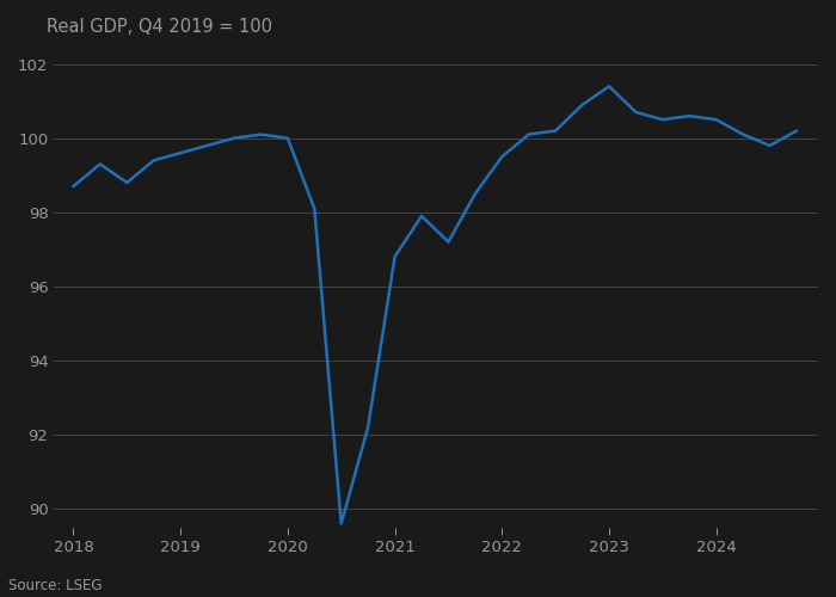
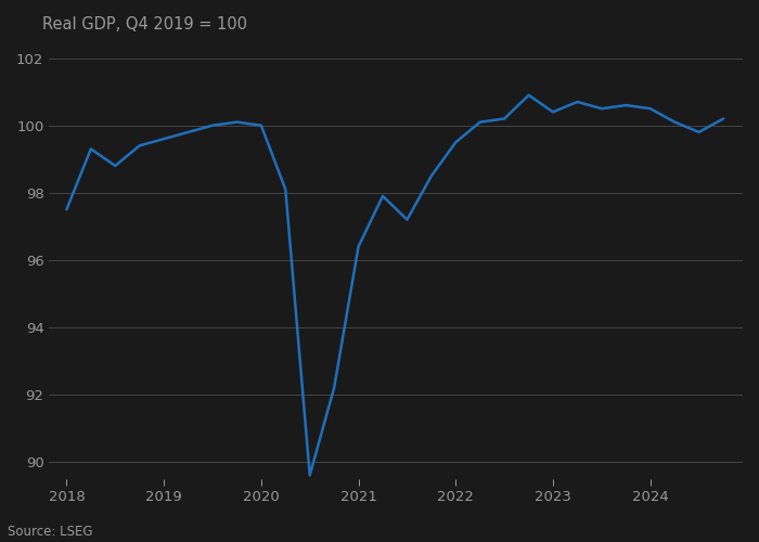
2018: 98.7 -> 97.5
2021: 96.8 -> 96.4
2023: 101.4 -> 100.4
